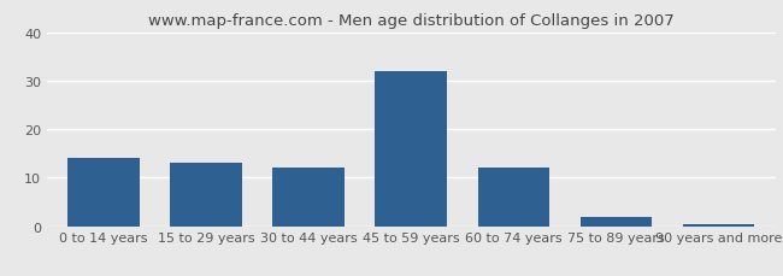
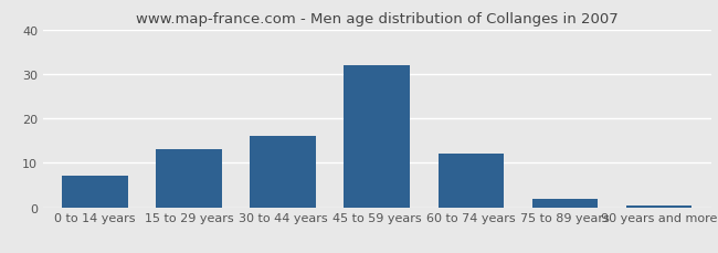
0 to 14 years: 14.0 -> 7.0
30 to 44 years: 12.0 -> 16.0
